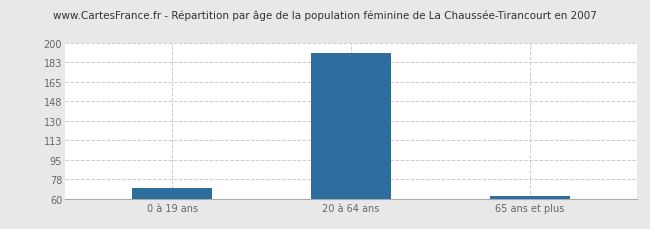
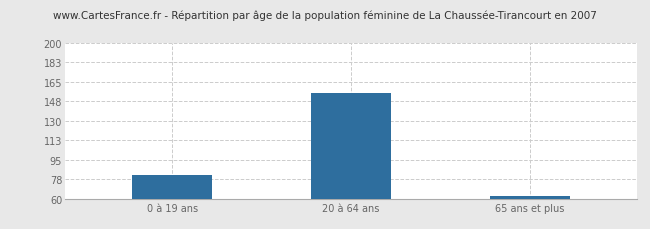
0 à 19 ans: 70 -> 82
20 à 64 ans: 191 -> 155
